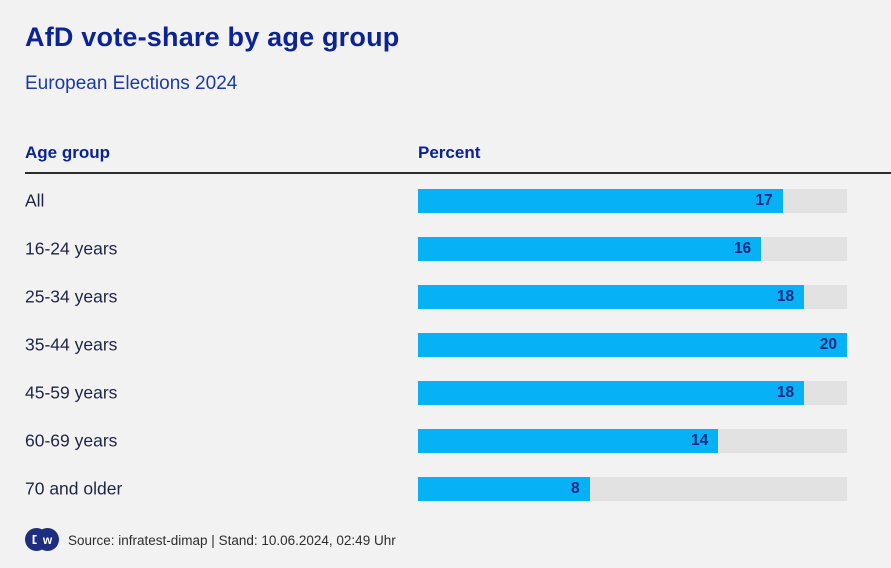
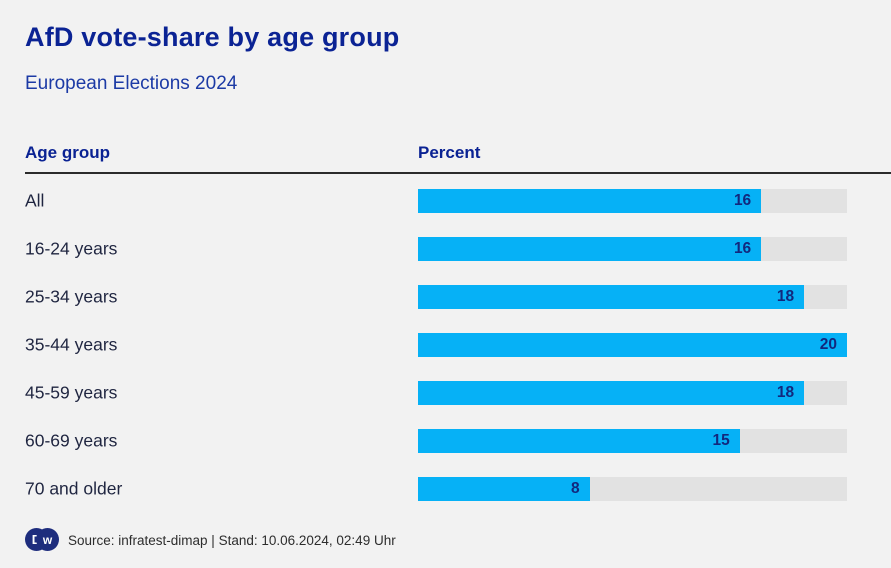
All: 17 -> 16
60-69 years: 14 -> 15
